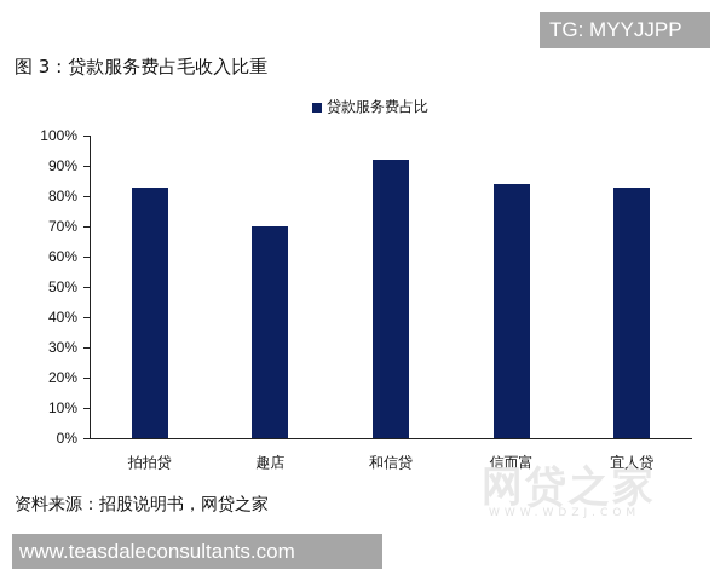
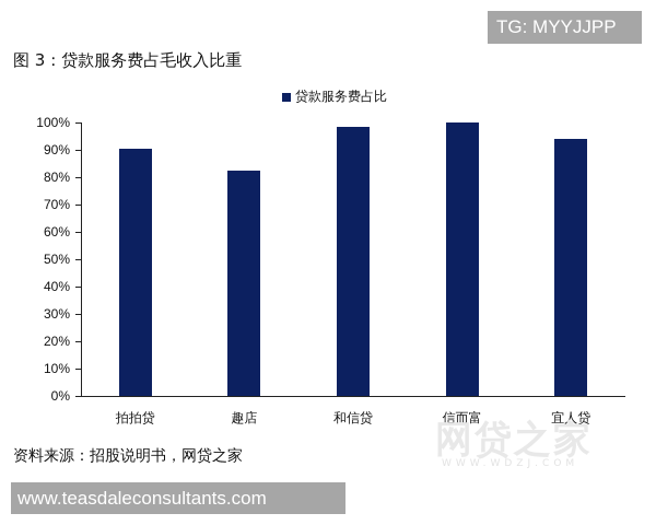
拍拍贷: 83% -> 90%
趣店: 70% -> 82%
和信贷: 92% -> 98%
信而富: 84% -> 100%
宜人贷: 83% -> 94%
